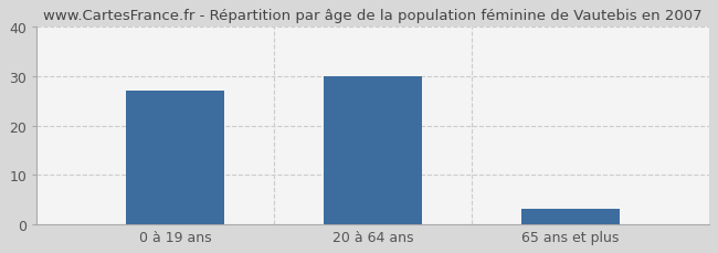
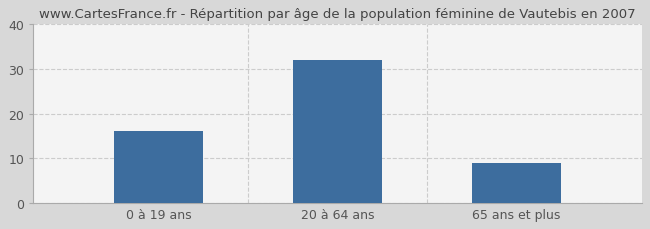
0 à 19 ans: 27 -> 16
20 à 64 ans: 30 -> 32
65 ans et plus: 3 -> 9
